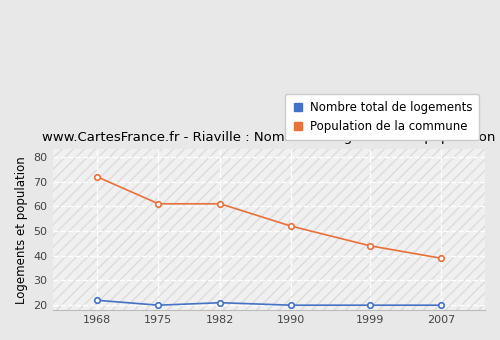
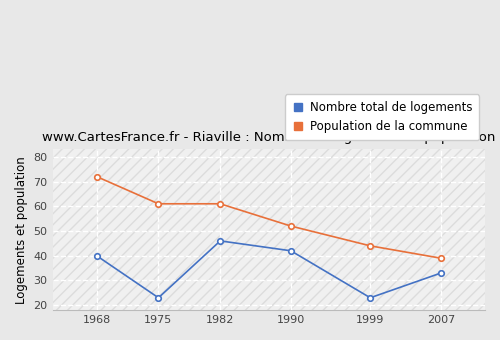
Nombre total de logements/1968: 22 -> 40
Nombre total de logements/1975: 20 -> 23
Nombre total de logements/1982: 21 -> 46
Nombre total de logements/1990: 20 -> 42
Nombre total de logements/1999: 20 -> 23
Nombre total de logements/2007: 20 -> 33
